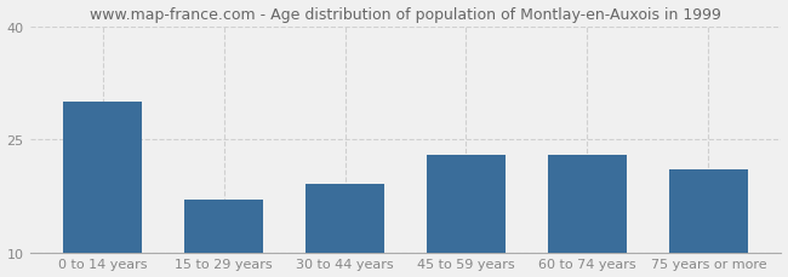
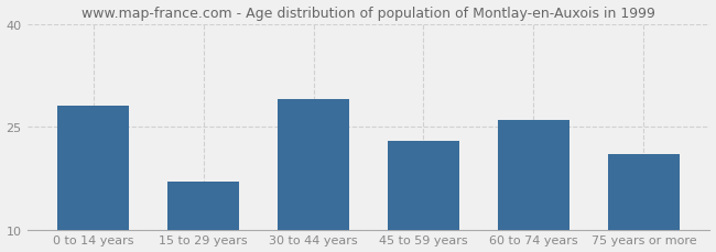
0 to 14 years: 30 -> 28
30 to 44 years: 19 -> 29
60 to 74 years: 23 -> 26
